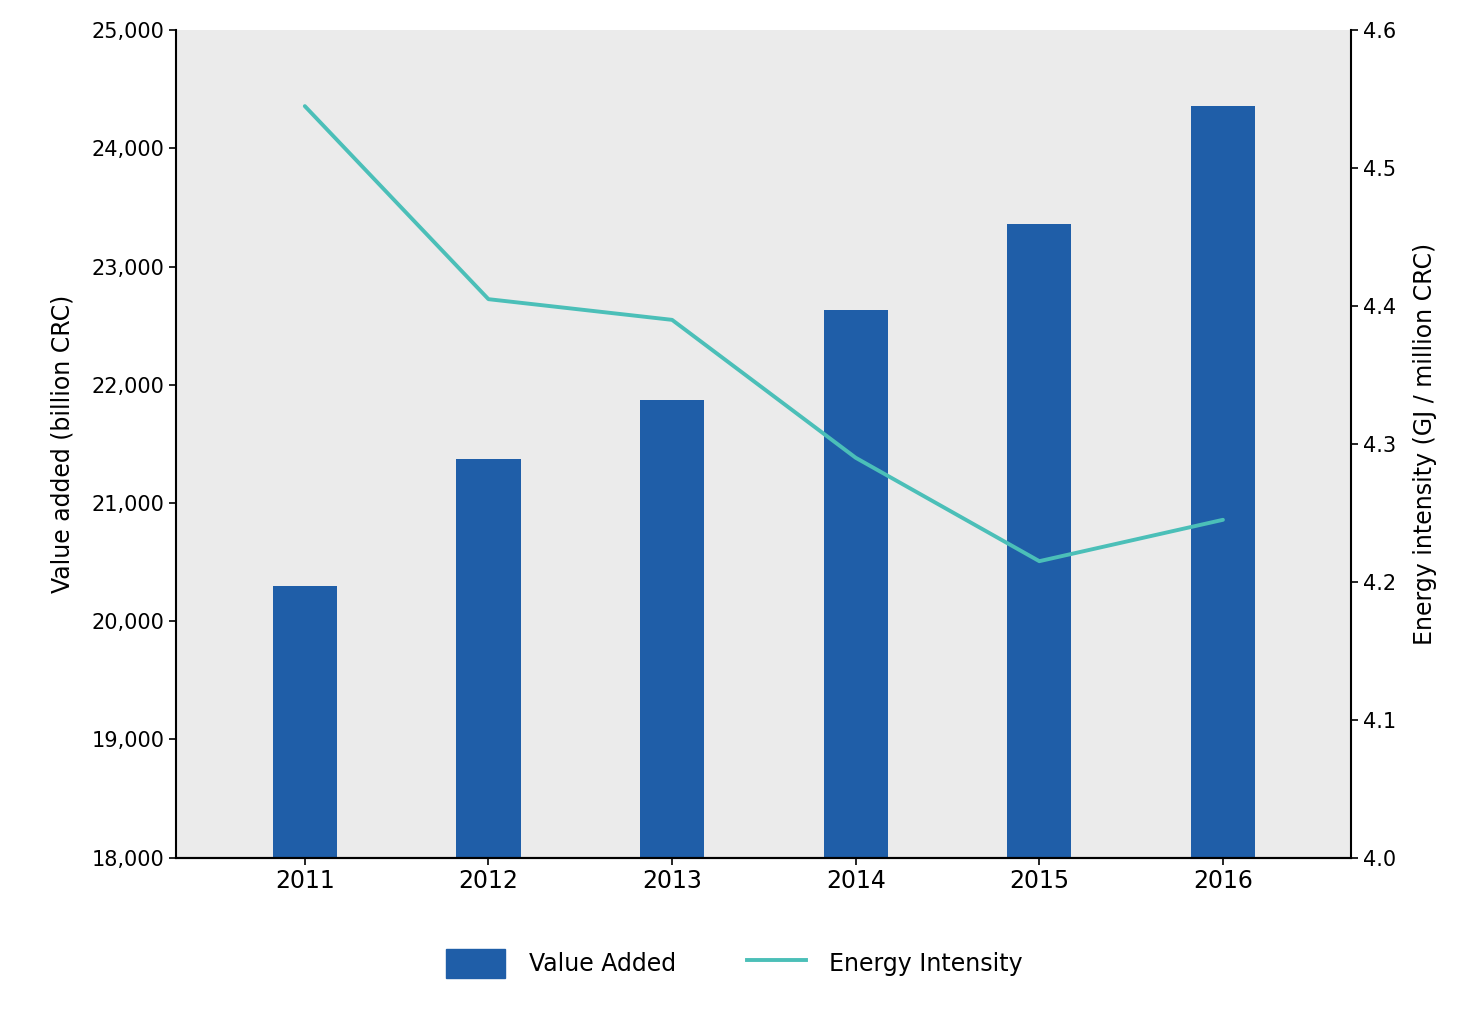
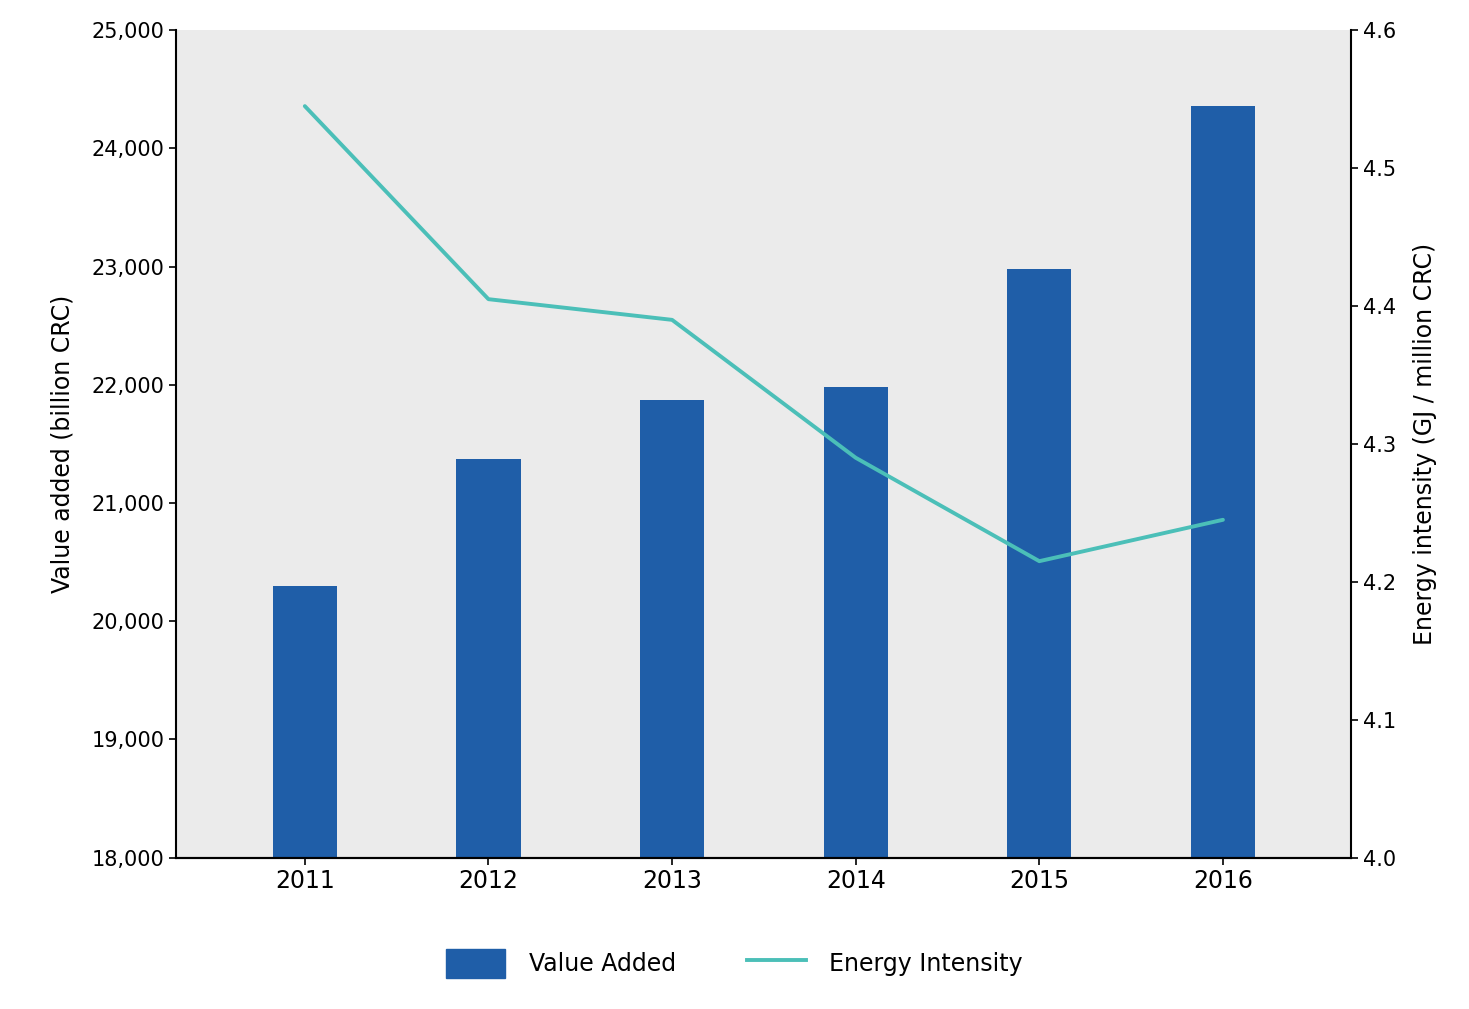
Value Added/2014: 22,630 -> 21,980
Value Added/2015: 23,360 -> 22,980
